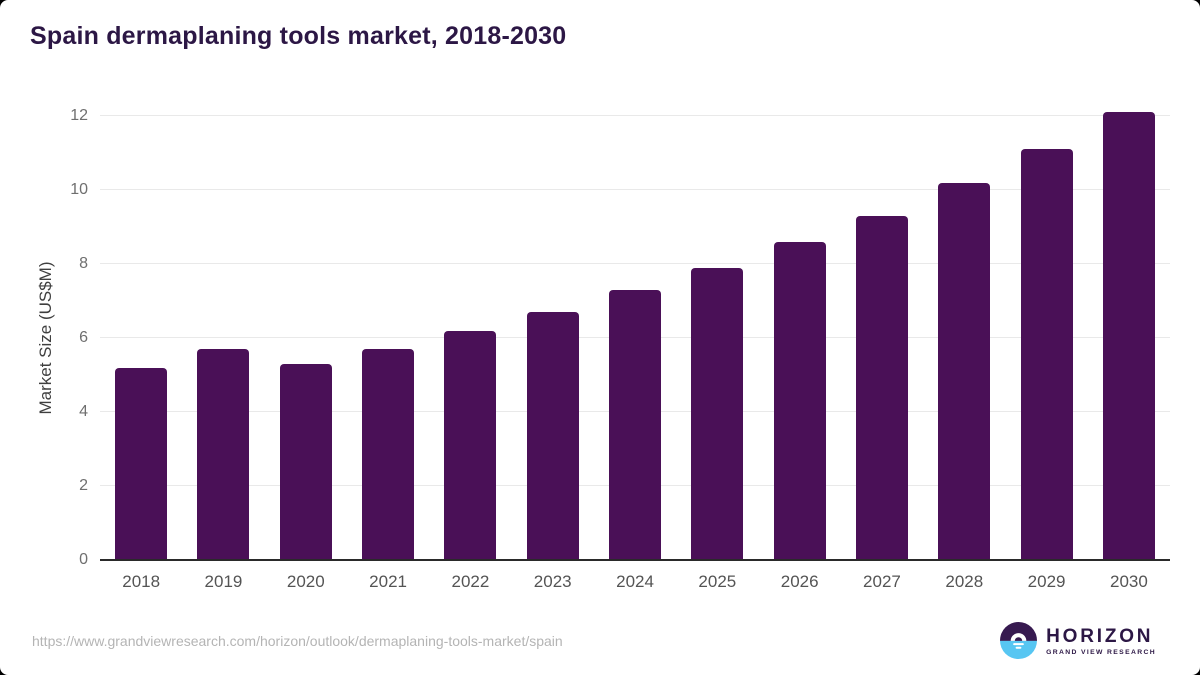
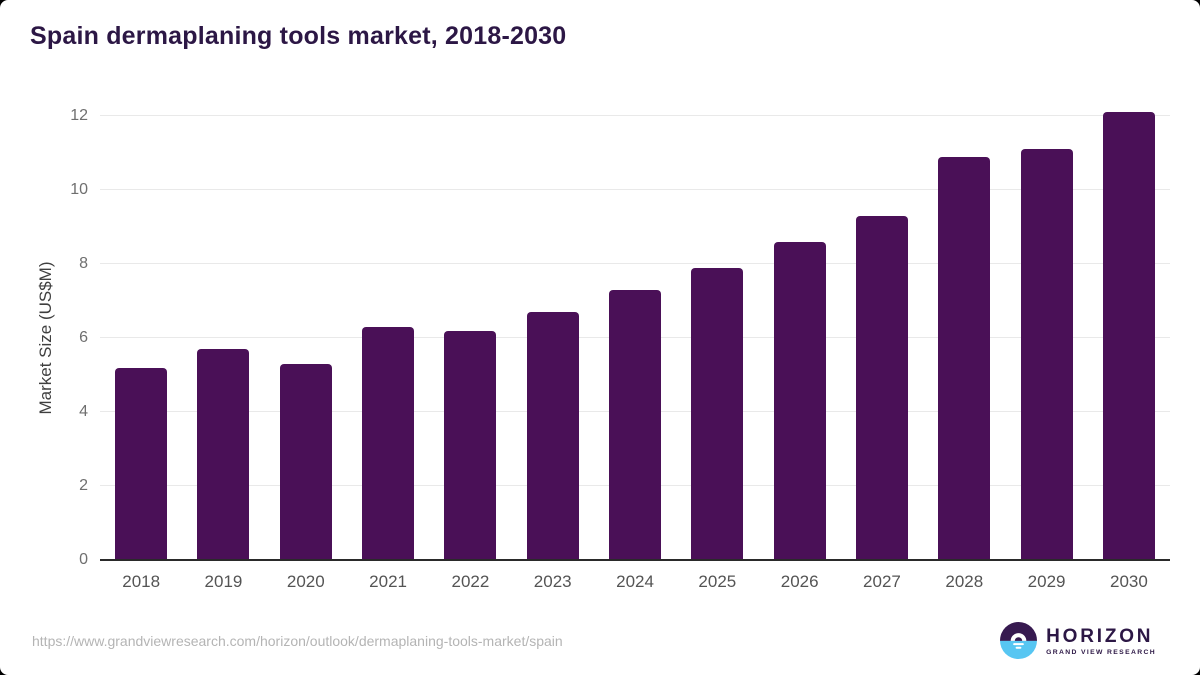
2021: 5.7 -> 6.3
2028: 10.2 -> 10.9
